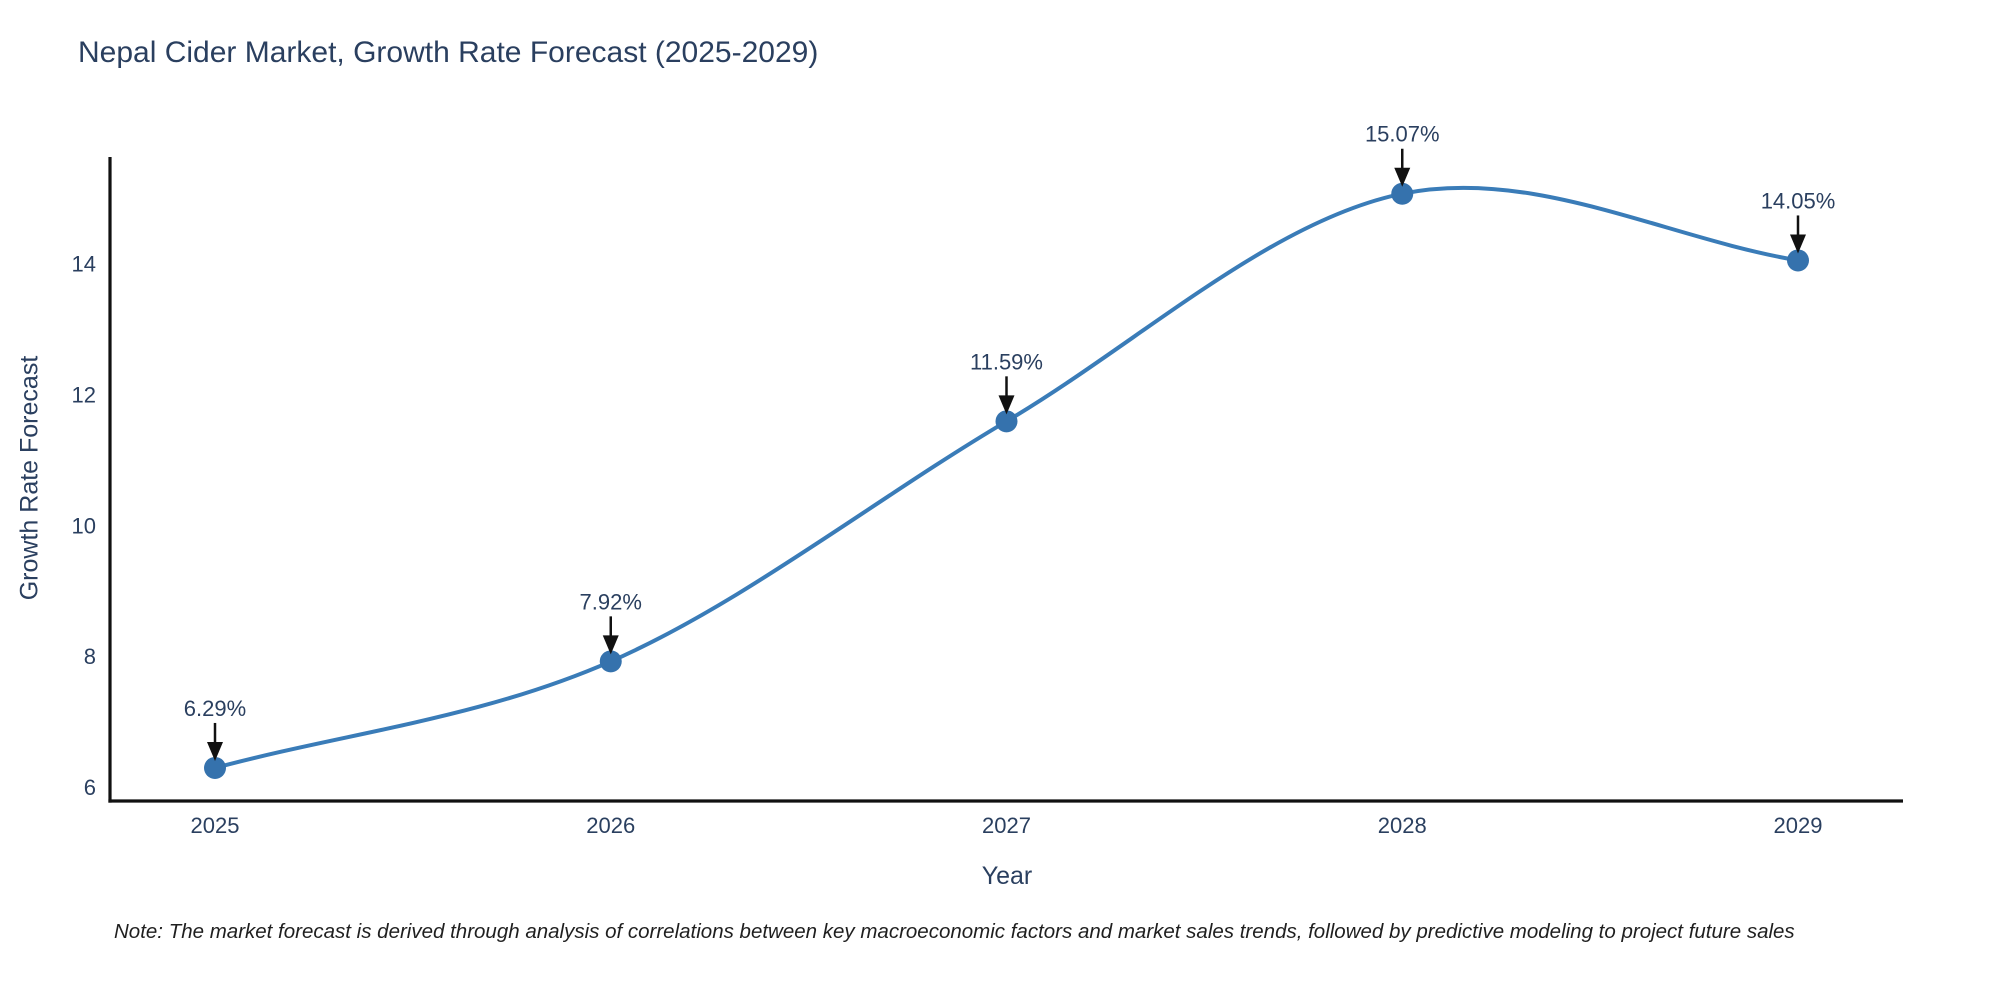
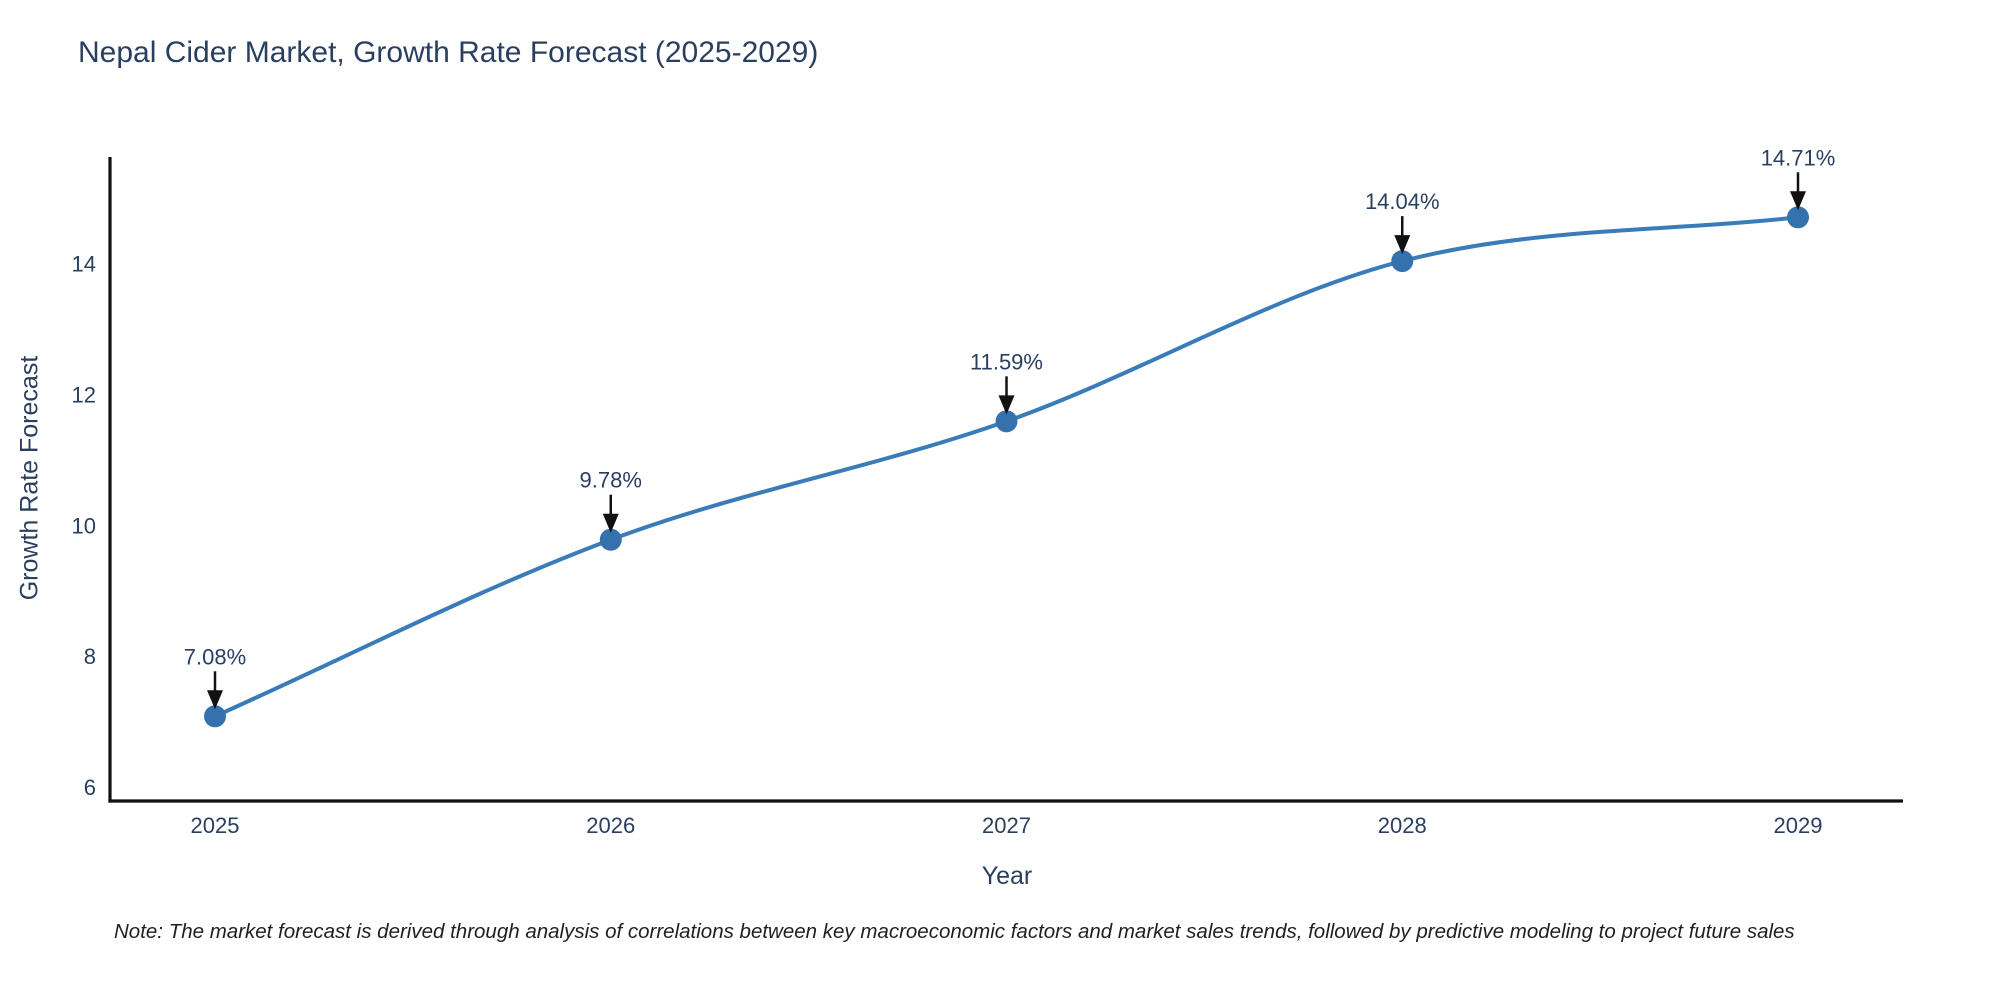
2025: 6.29% -> 7.08%
2026: 7.92% -> 9.78%
2028: 15.07% -> 14.04%
2029: 14.05% -> 14.71%
